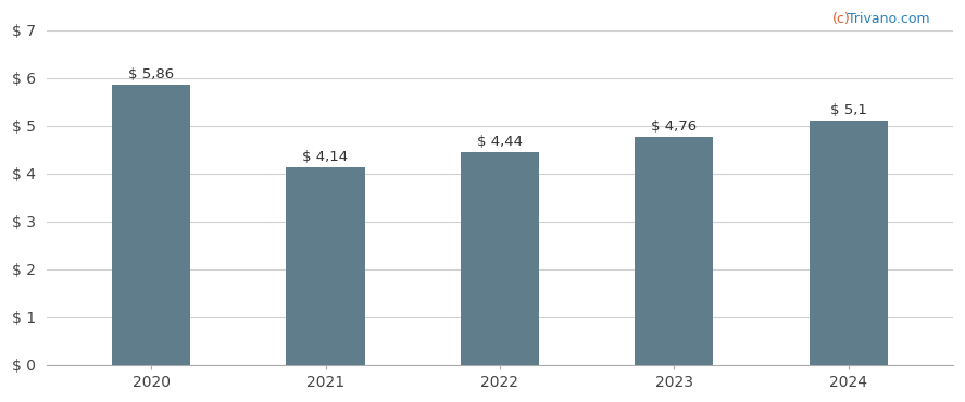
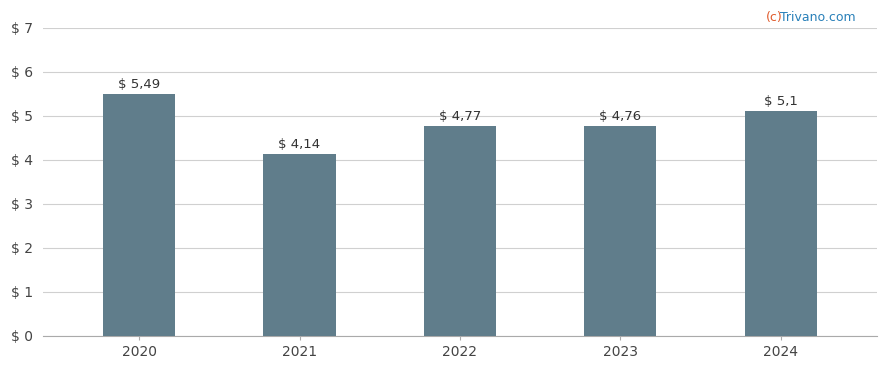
2020: 5,86 -> 5,49
2022: 4,44 -> 4,77
